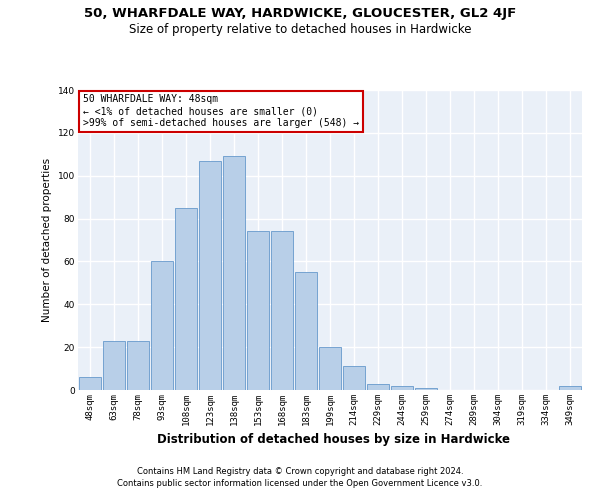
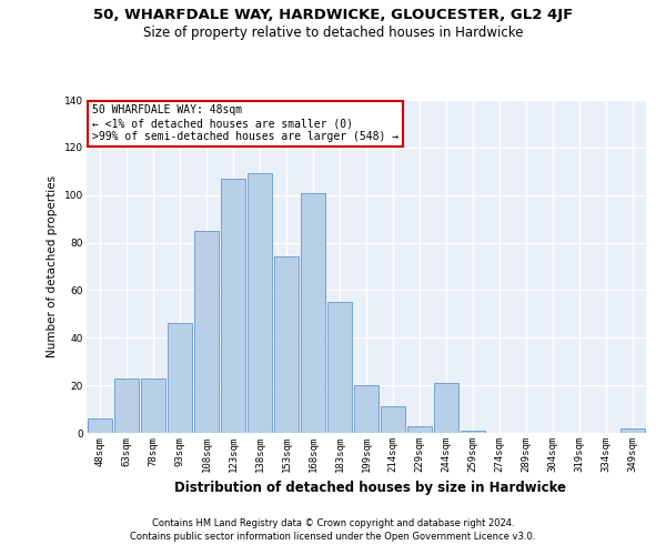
93sqm: 60 -> 46
168sqm: 74 -> 101
244sqm: 2 -> 21
